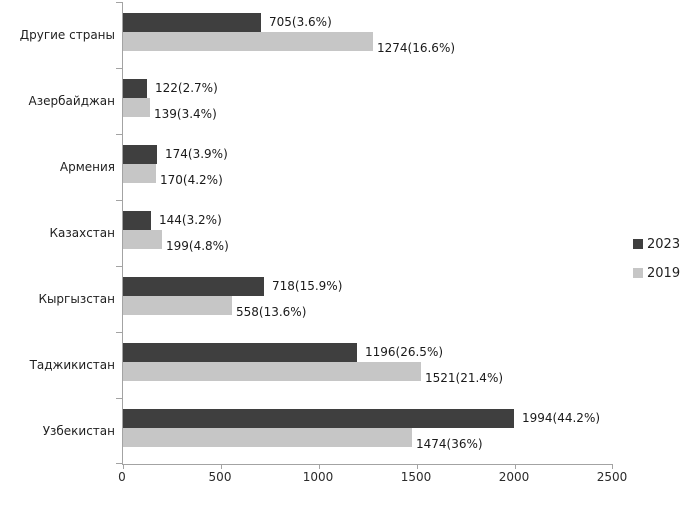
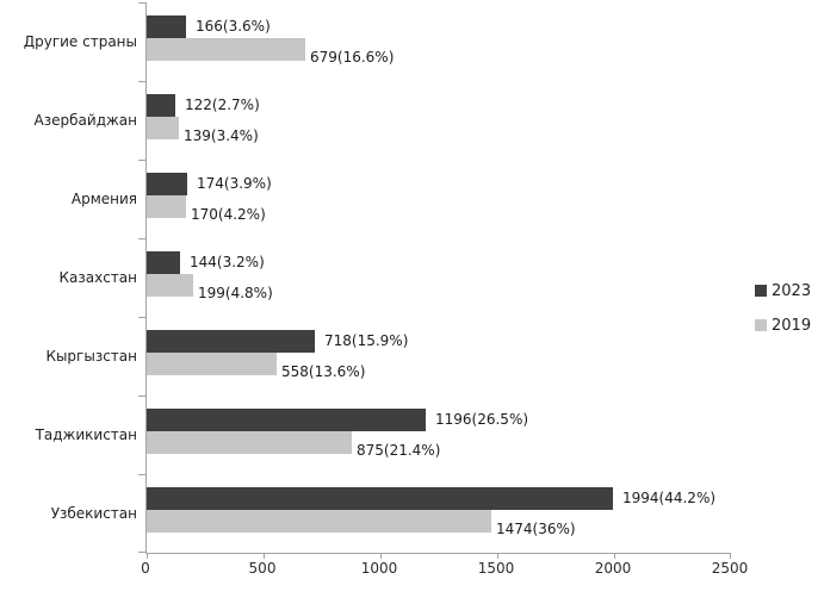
2023/Другие страны: 705 -> 166
2019/Другие страны: 1274 -> 679
2019/Таджикистан: 1521 -> 875
